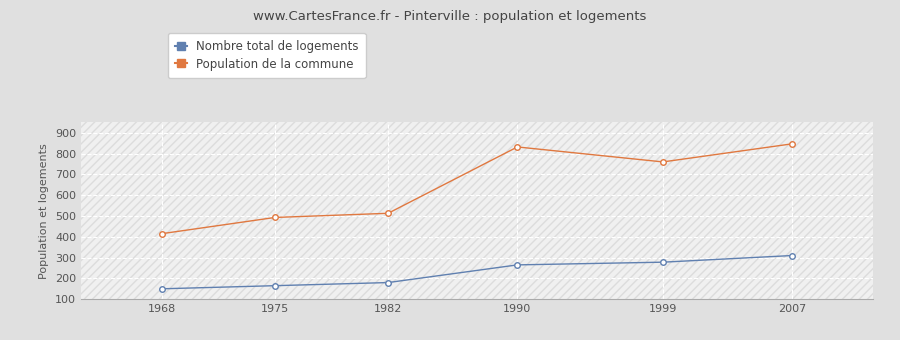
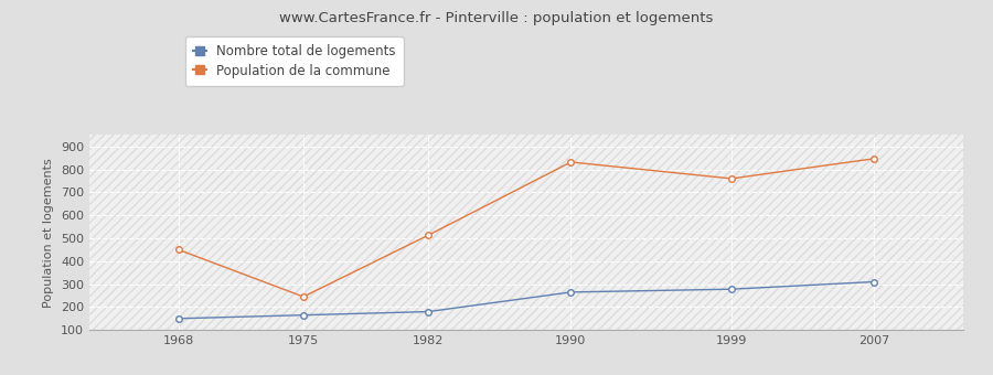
Population de la commune/1968: 415 -> 450
Population de la commune/1975: 493 -> 245
